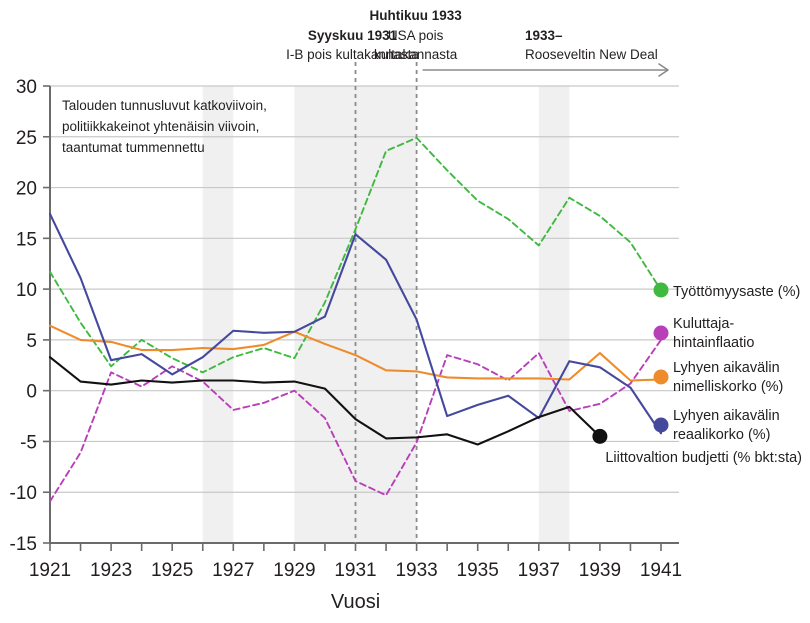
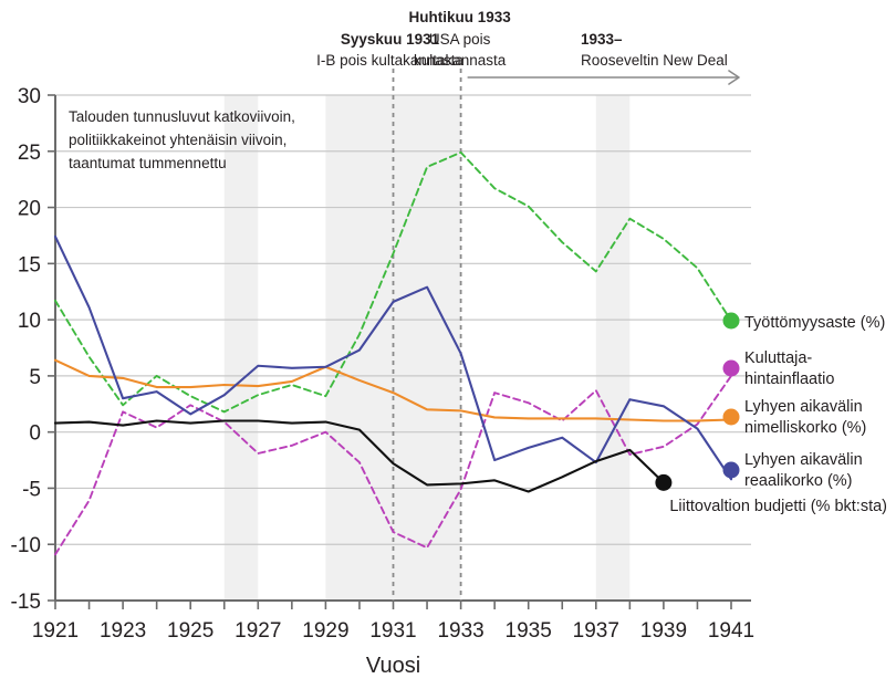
Liittovaltion budjetti (% bkt:sta)/1921: 3.3 -> 0.8
Lyhyen aikavälin reaalikorko (%)/1931: 15.4 -> 11.6
Työttömyysaste (%)/1935: 18.7 -> 20.1
Lyhyen aikavälin nimelliskorko (%)/1939: 3.7 -> 1.0
